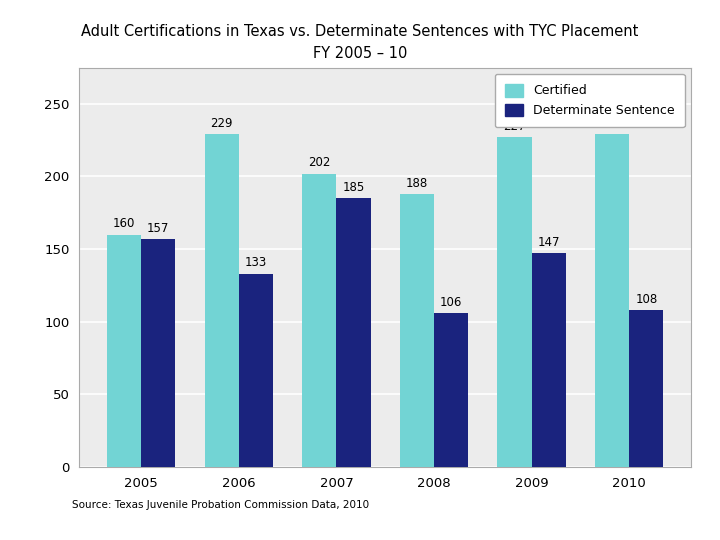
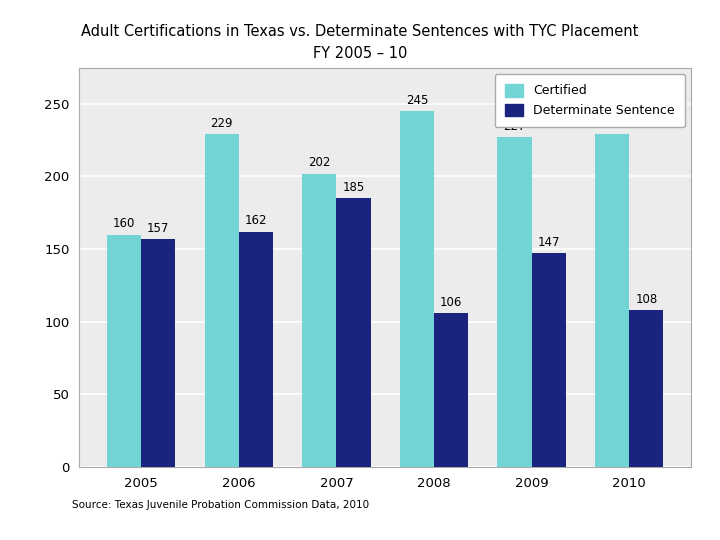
Determinate Sentence/2006: 133 -> 162
Certified/2008: 188 -> 245
